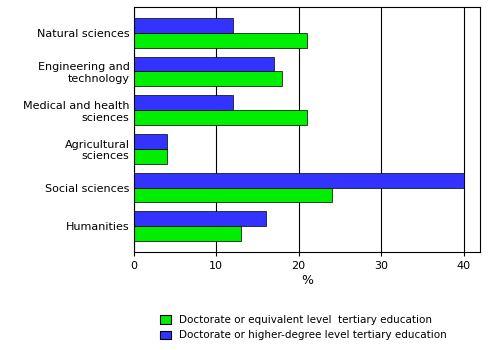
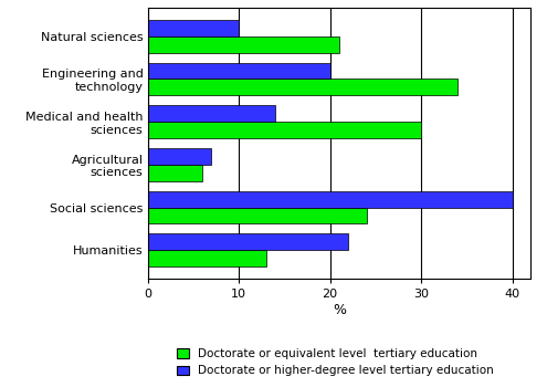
Doctorate or higher-degree level tertiary education/Natural sciences: 12 -> 10
Doctorate or higher-degree level tertiary education/Engineering and technology: 17 -> 20
Doctorate or equivalent level tertiary education/Engineering and technology: 18 -> 34
Doctorate or higher-degree level tertiary education/Medical and health sciences: 12 -> 14
Doctorate or equivalent level tertiary education/Medical and health sciences: 21 -> 30
Doctorate or higher-degree level tertiary education/Agricultural sciences: 4 -> 7
Doctorate or equivalent level tertiary education/Agricultural sciences: 4 -> 6
Doctorate or higher-degree level tertiary education/Humanities: 16 -> 22
